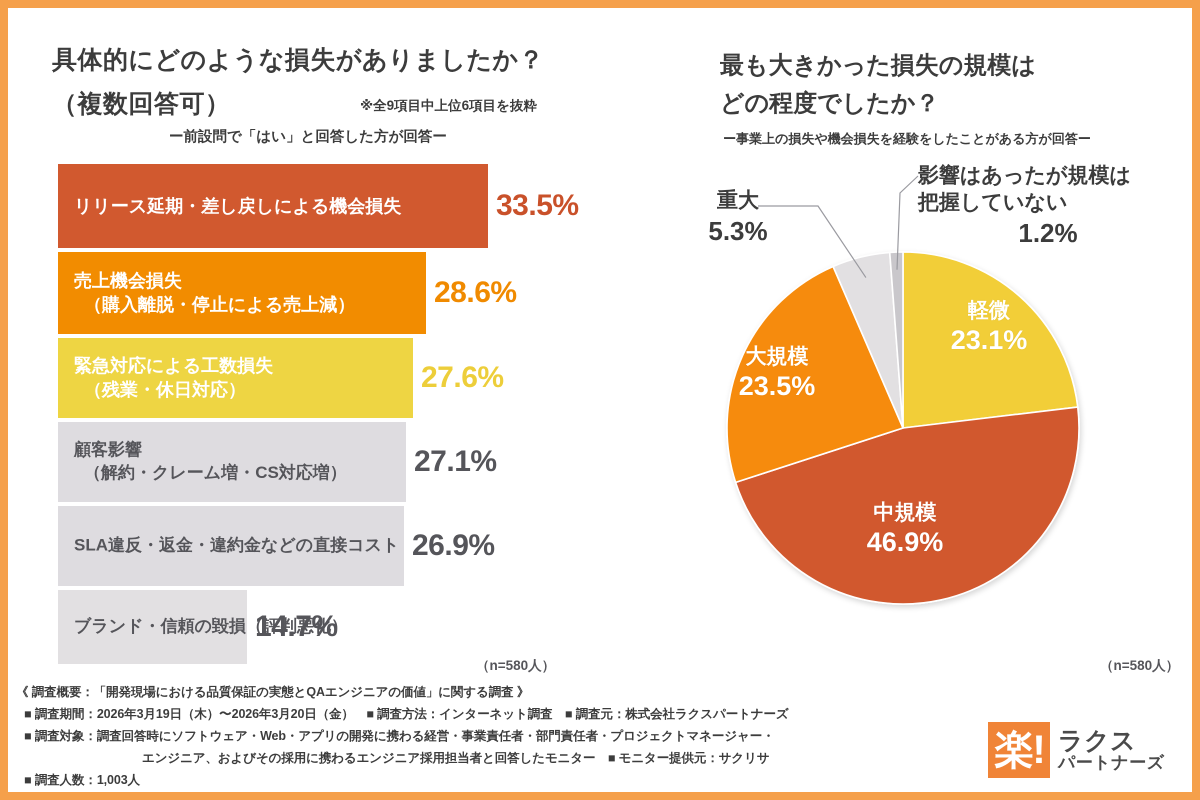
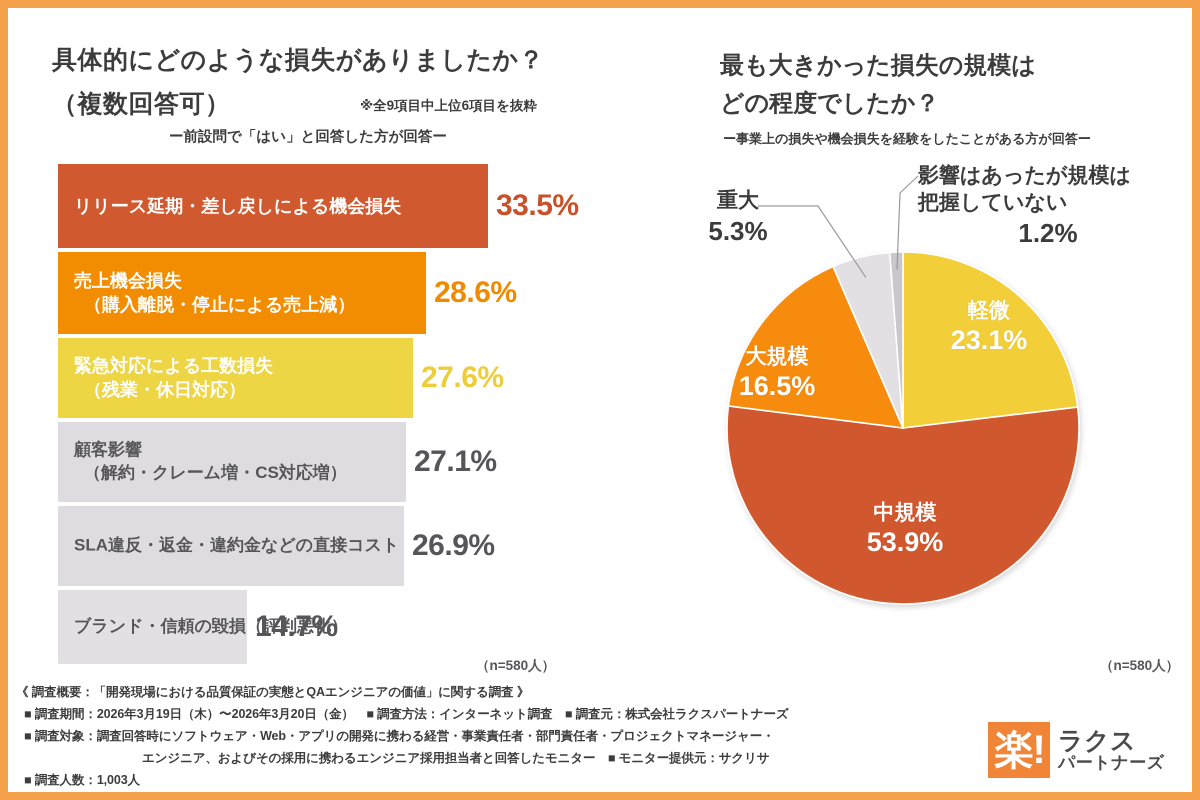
最も大きかった損失の規模はどの程度でしたか？/中規模: 46.9% -> 53.9%
最も大きかった損失の規模はどの程度でしたか？/大規模: 23.5% -> 16.5%
